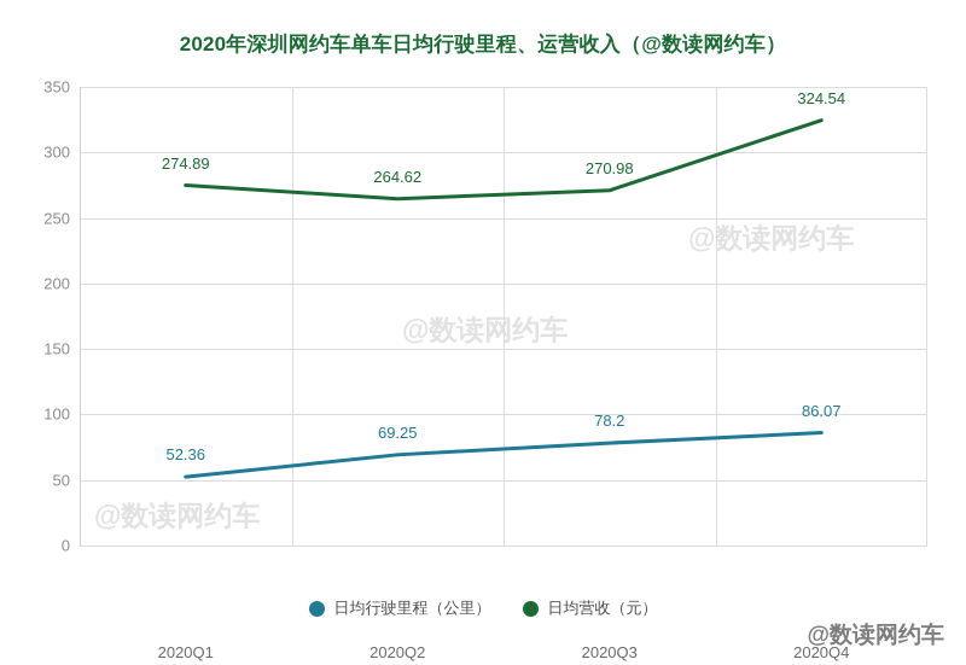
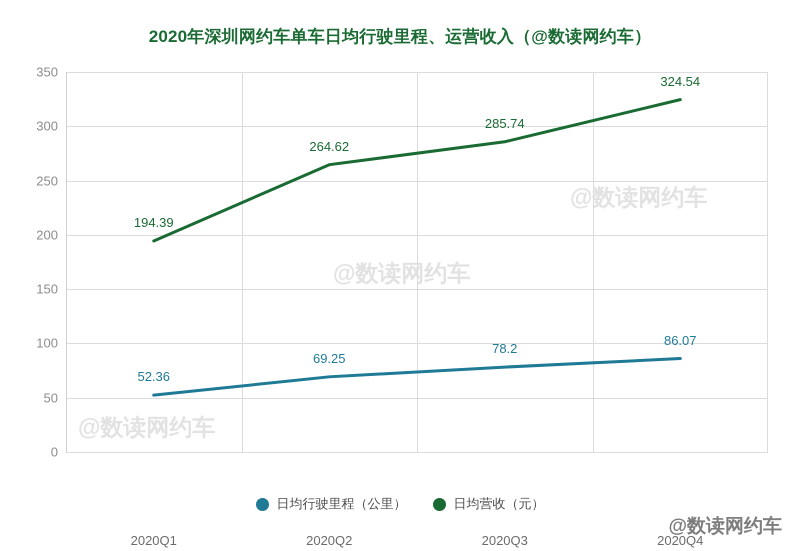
日均营收（元）/2020Q1: 274.89 -> 194.39
日均营收（元）/2020Q3: 270.98 -> 285.74
